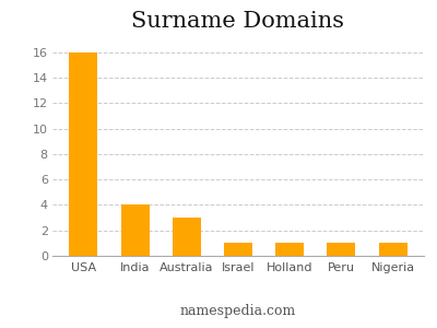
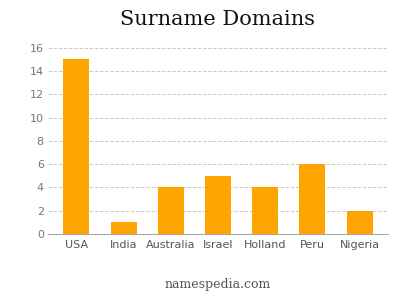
USA: 16 -> 15
India: 4 -> 1
Australia: 3 -> 4
Israel: 1 -> 5
Holland: 1 -> 4
Peru: 1 -> 6
Nigeria: 1 -> 2
